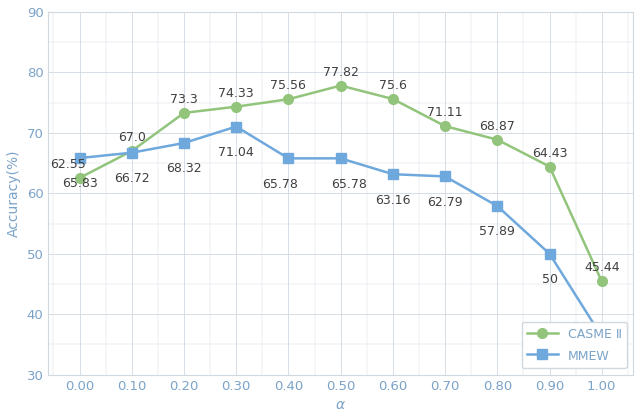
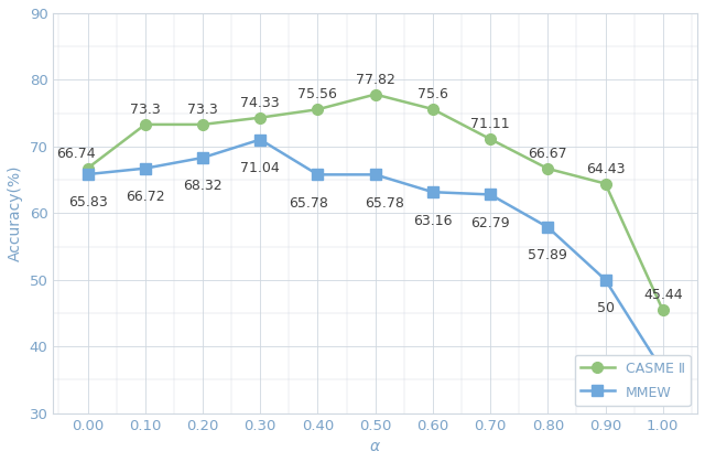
CASME Ⅱ/0.00: 62.55 -> 66.74
CASME Ⅱ/0.10: 67.0 -> 73.3
CASME Ⅱ/0.80: 68.87 -> 66.67
